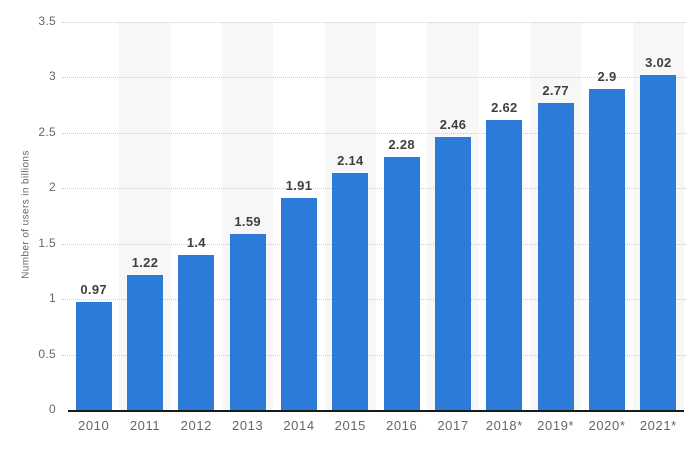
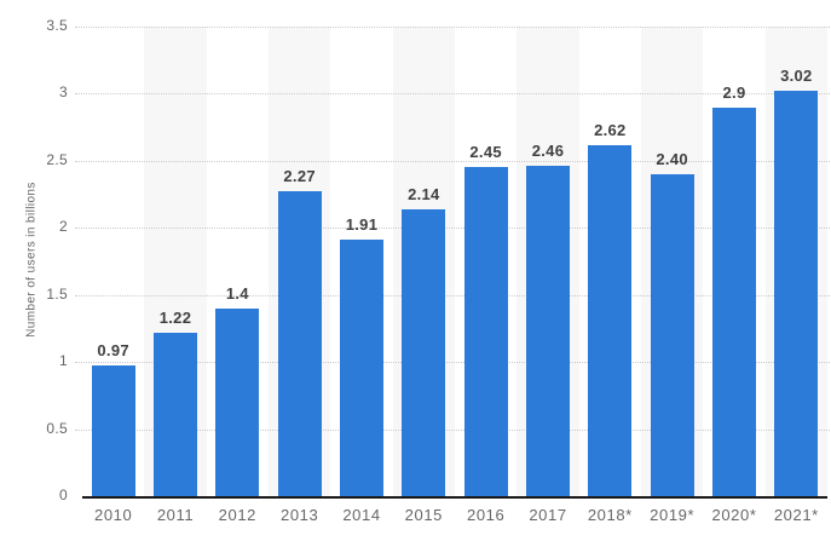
2013: 1.59 -> 2.27
2016: 2.28 -> 2.45
2019*: 2.77 -> 2.40
